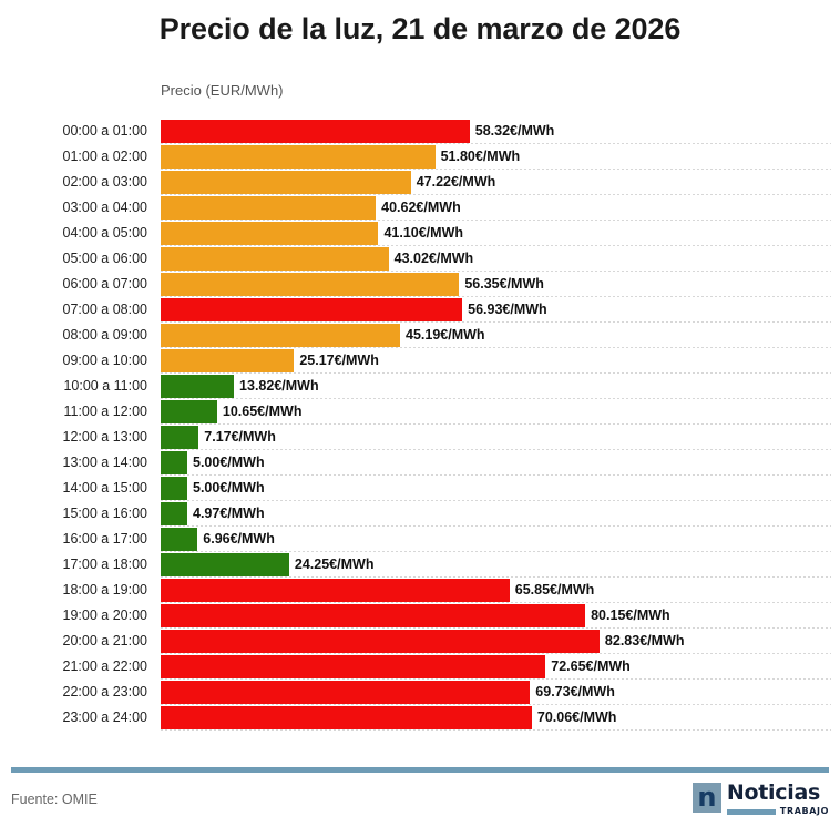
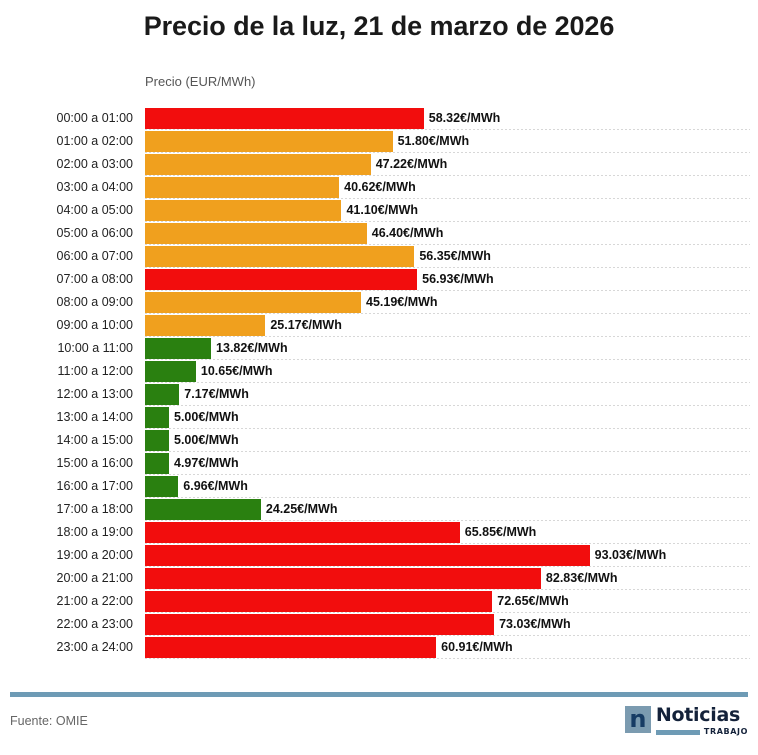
05:00 a 06:00: 43.02 -> 46.40
19:00 a 20:00: 80.15 -> 93.03
22:00 a 23:00: 69.73 -> 73.03
23:00 a 24:00: 70.06 -> 60.91
